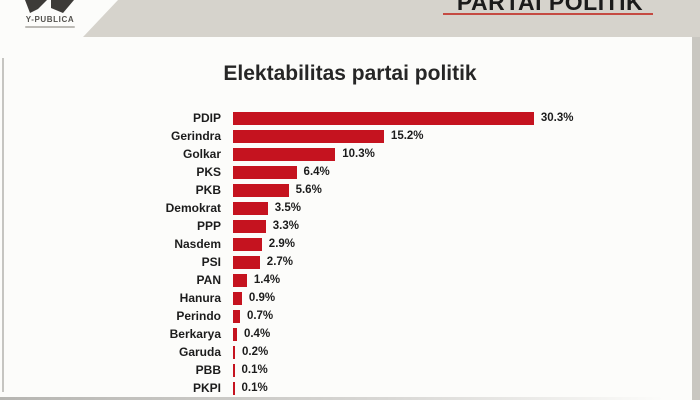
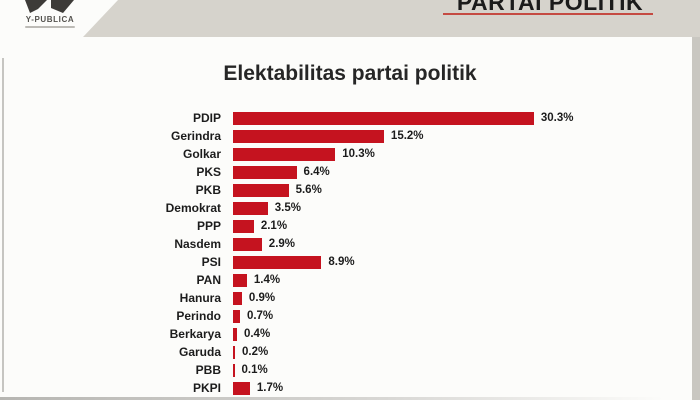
PPP: 3.3% -> 2.1%
PSI: 2.7% -> 8.9%
PKPI: 0.1% -> 1.7%
